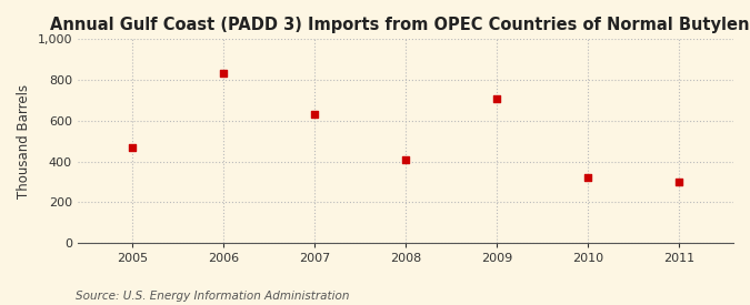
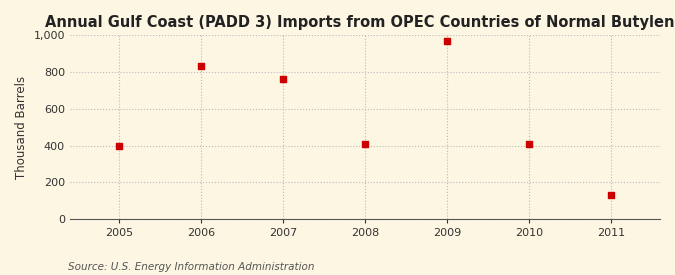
2005: 470 -> 400
2007: 630 -> 760
2009: 710 -> 970
2010: 320 -> 410
2011: 300 -> 130
